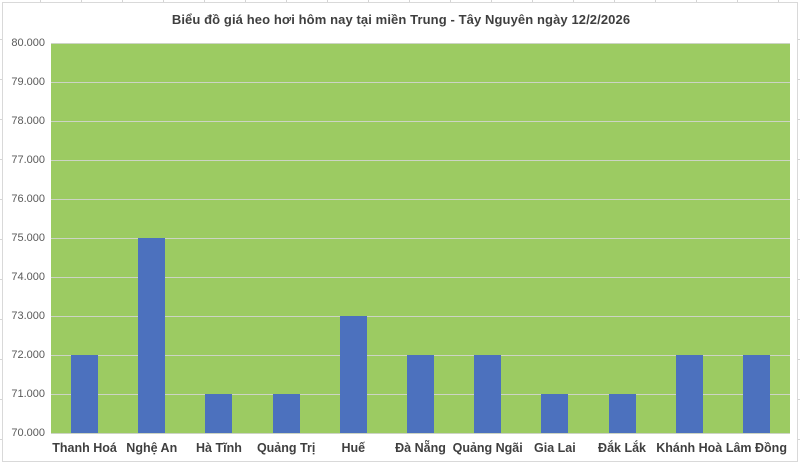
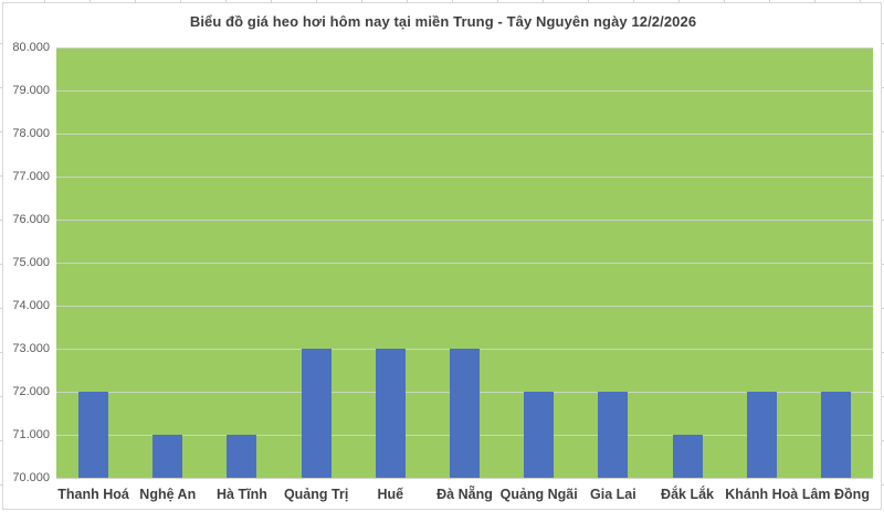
Nghệ An: 75000 -> 71000
Quảng Trị: 71000 -> 73000
Đà Nẵng: 72000 -> 73000
Gia Lai: 71000 -> 72000
